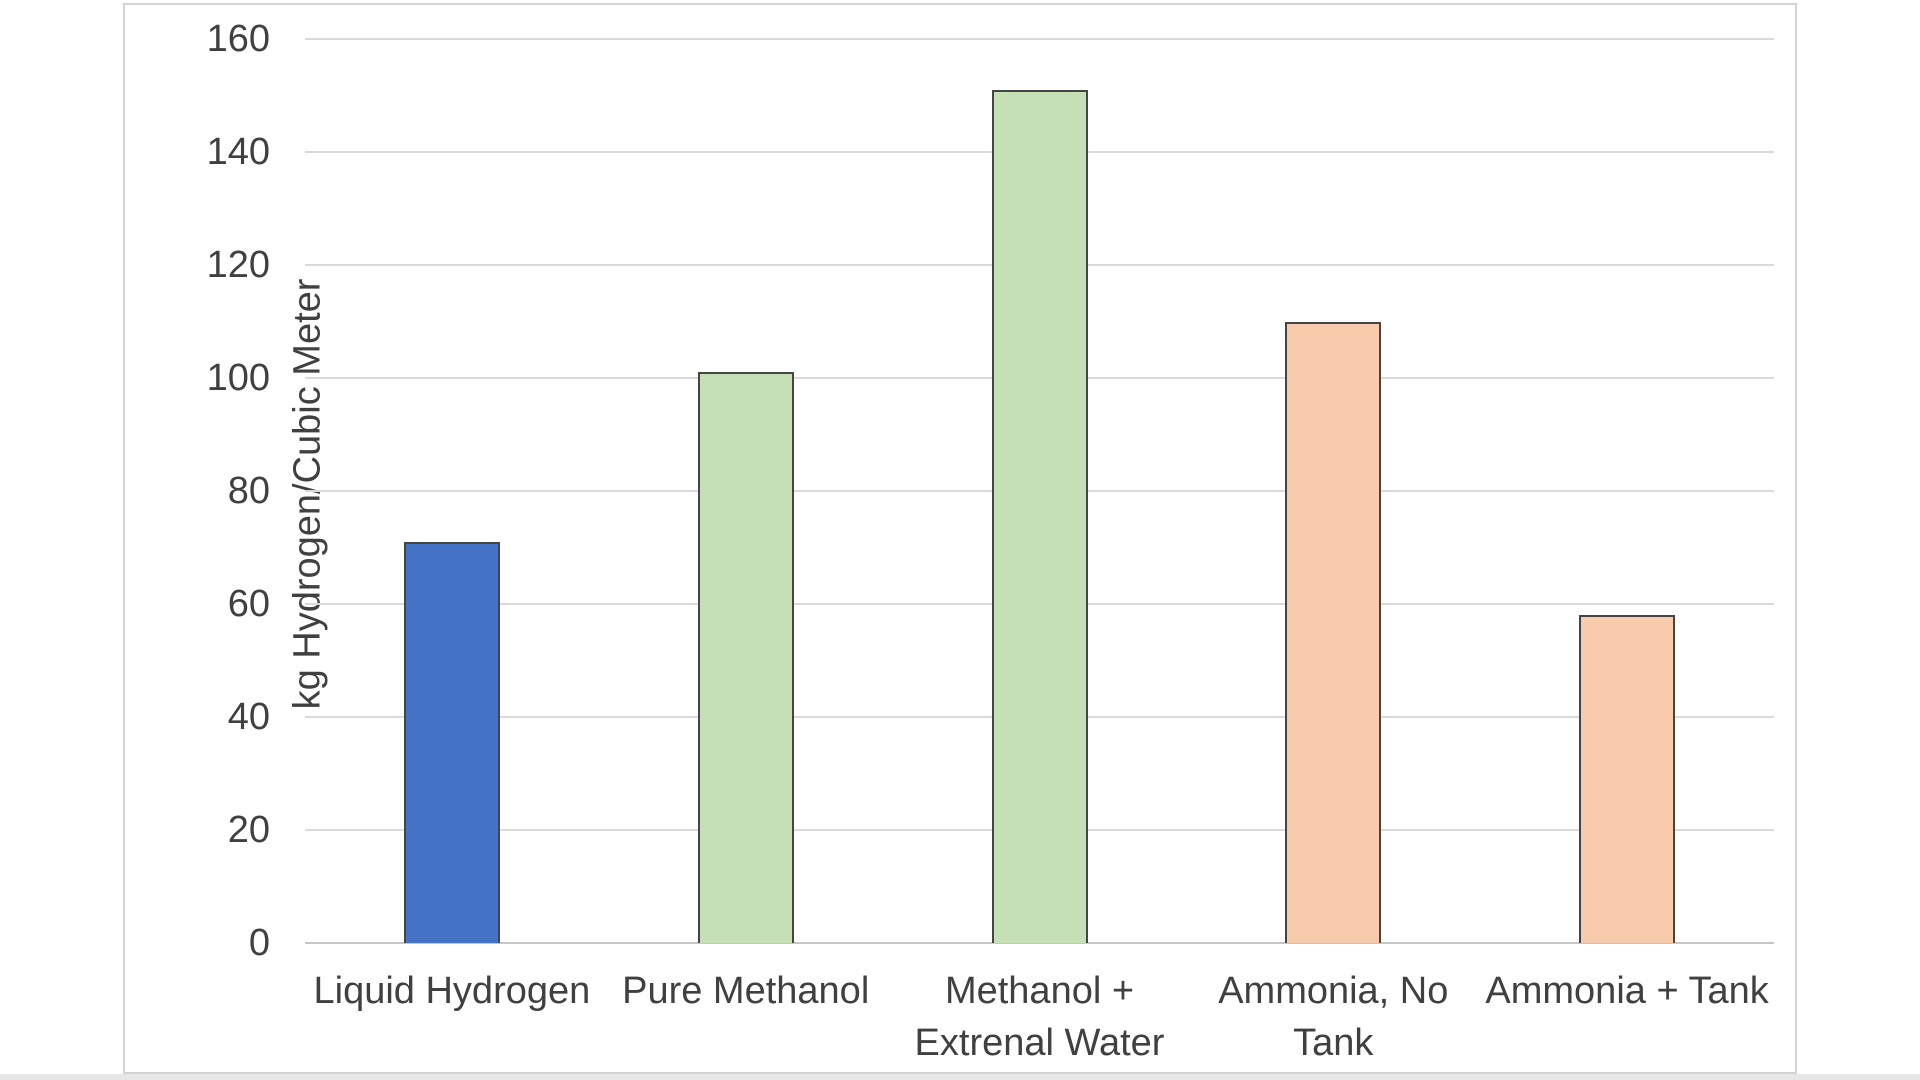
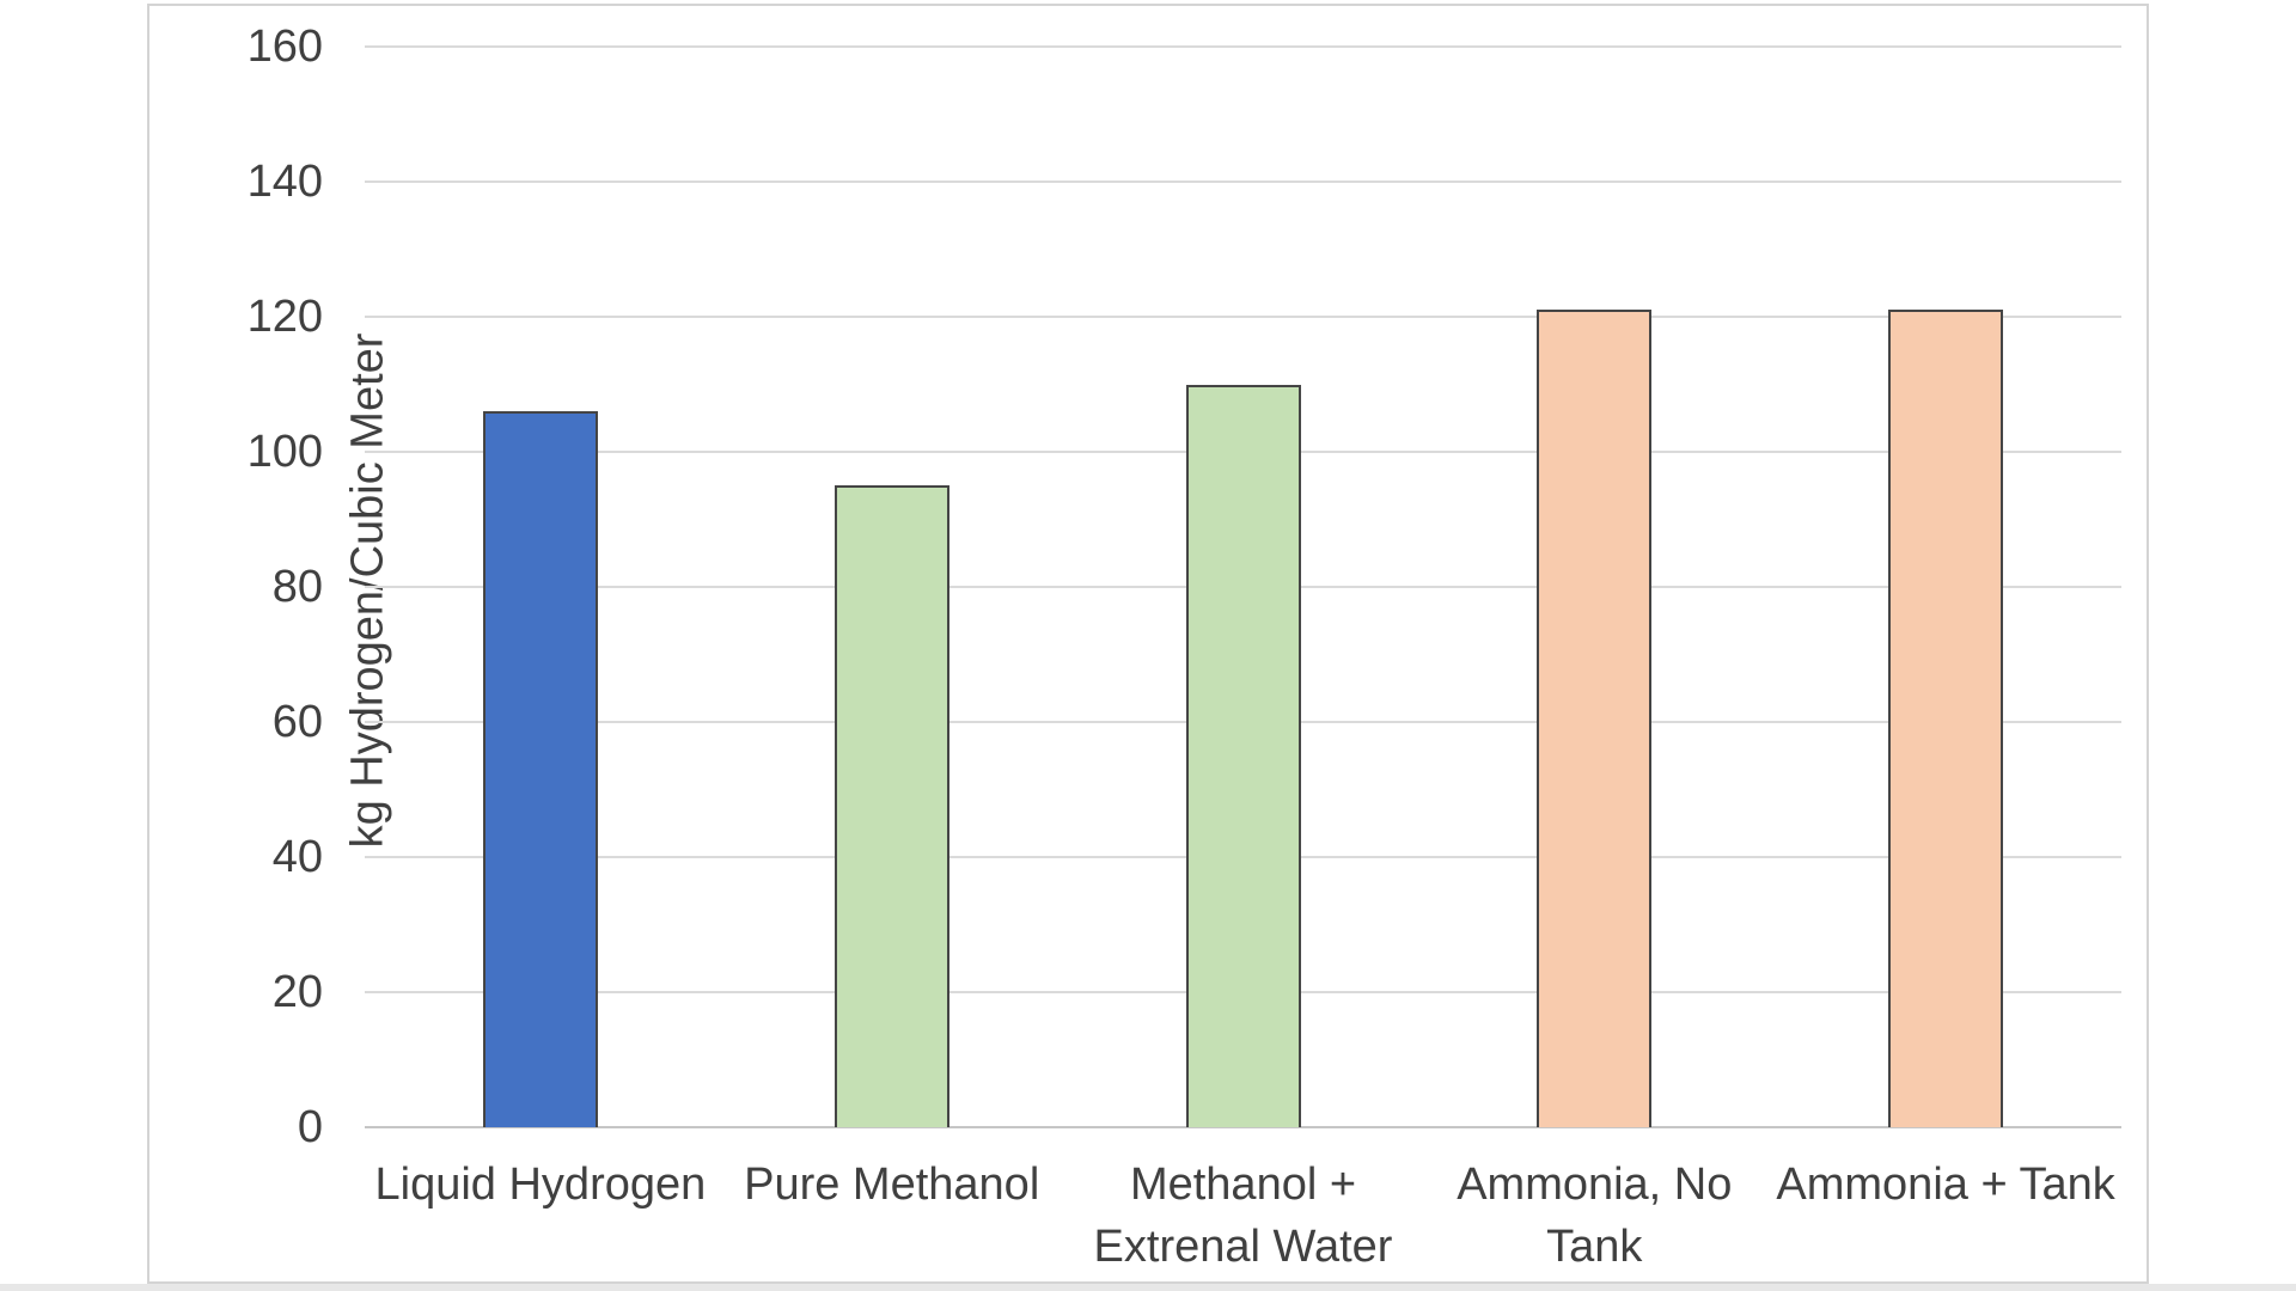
Liquid Hydrogen: 71 -> 106
Pure Methanol: 101 -> 95
Methanol + Extrenal Water: 151 -> 110
Ammonia, No Tank: 110 -> 121
Ammonia + Tank: 58 -> 121
